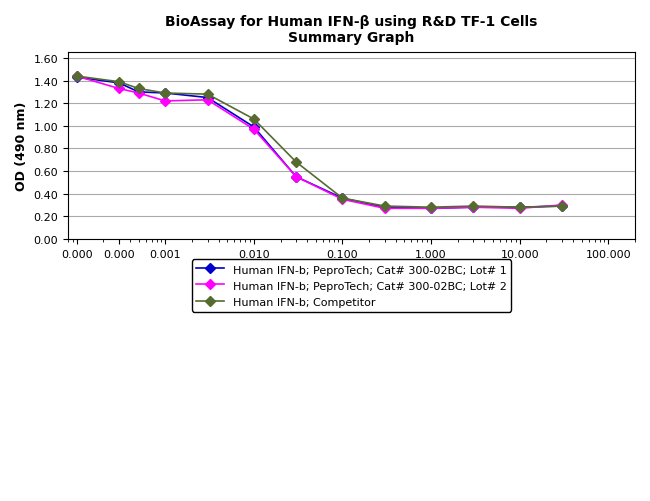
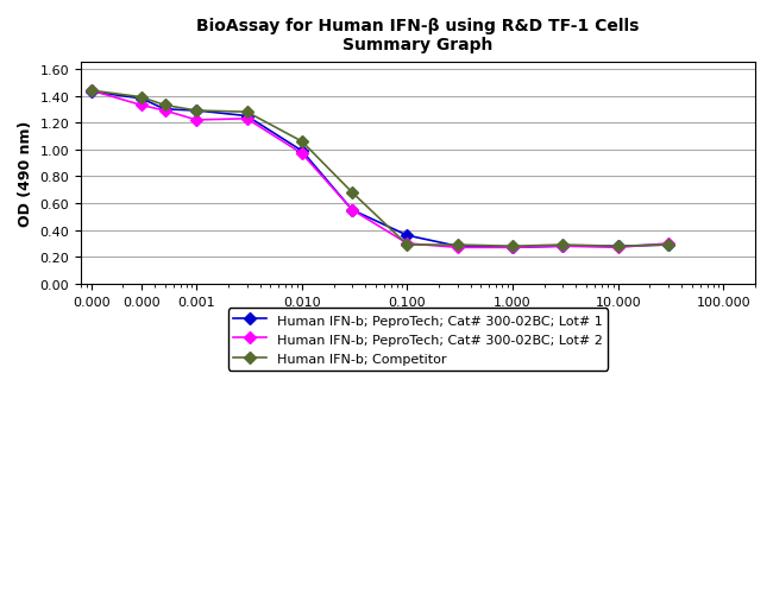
Human IFN-b; PeproTech; Cat# 300-02BC; Lot# 2/0.100: 0.35 -> 0.30
Human IFN-b; Competitor/0.100: 0.36 -> 0.29
